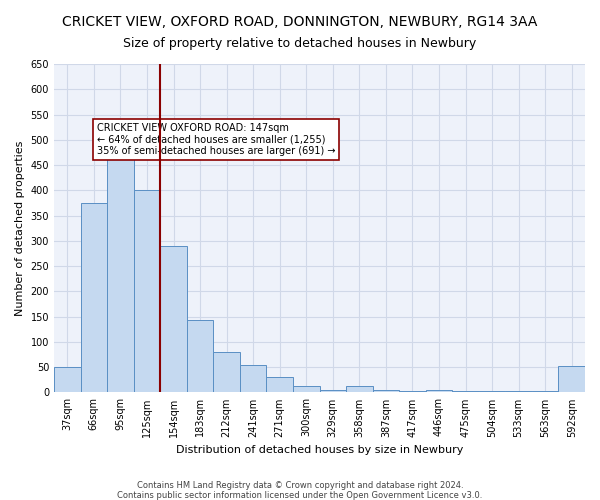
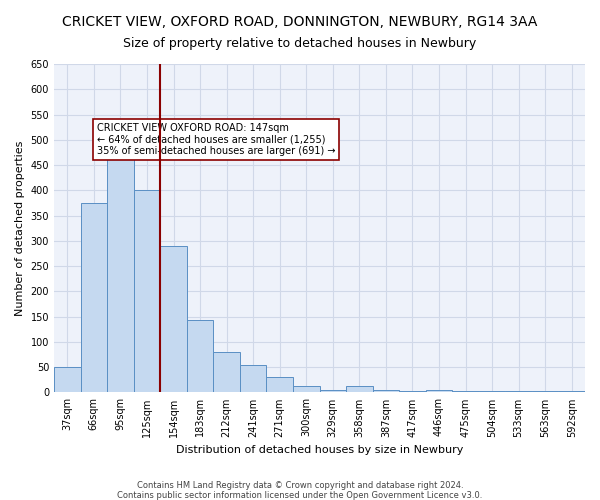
592sqm: 52 -> 3
